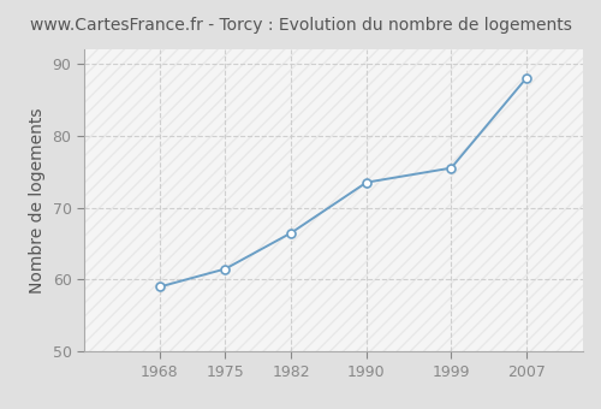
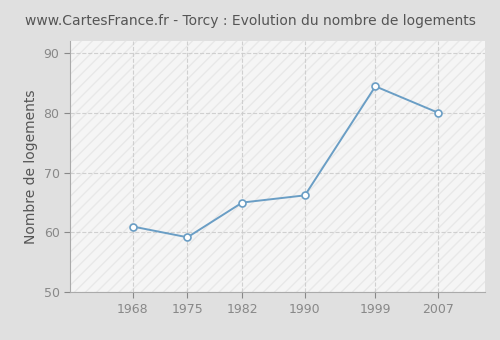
1968: 59.0 -> 61.0
1975: 61.5 -> 59.2
1982: 66.5 -> 65.0
1990: 73.5 -> 66.2
1999: 75.5 -> 84.4
2007: 88.0 -> 80.0
